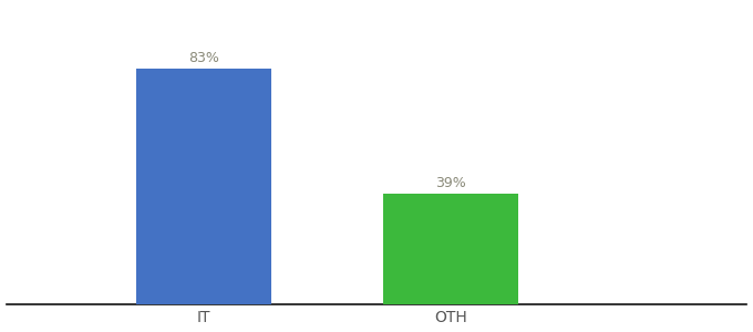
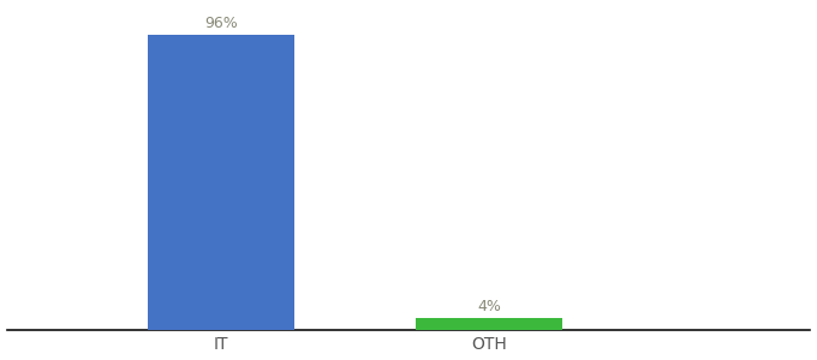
IT: 83% -> 96%
OTH: 39% -> 4%
